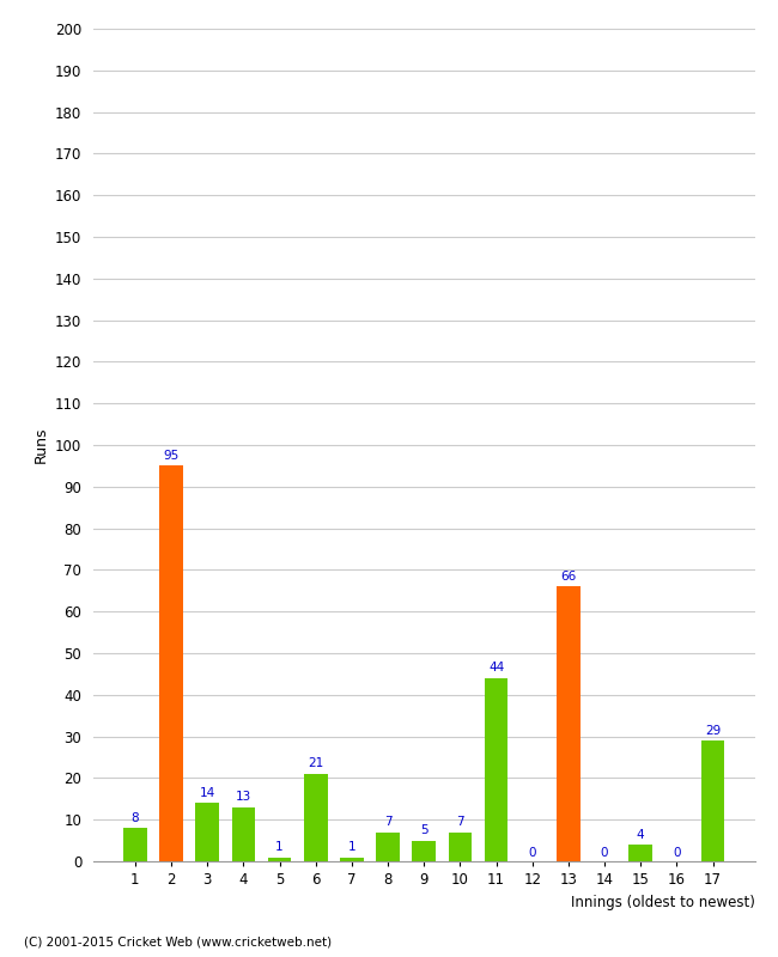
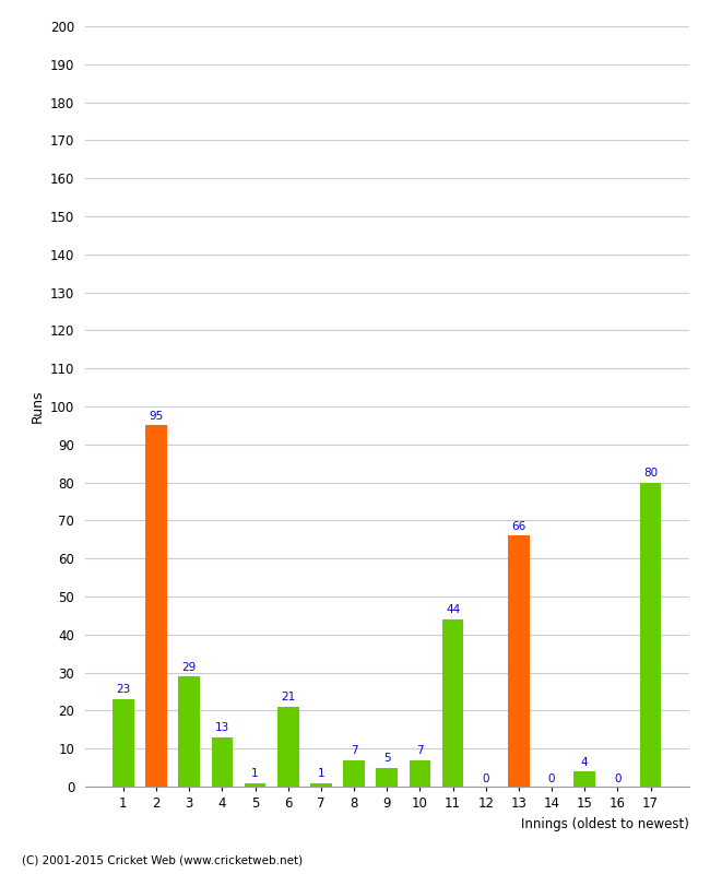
1: 8 -> 23
3: 14 -> 29
17: 29 -> 80
